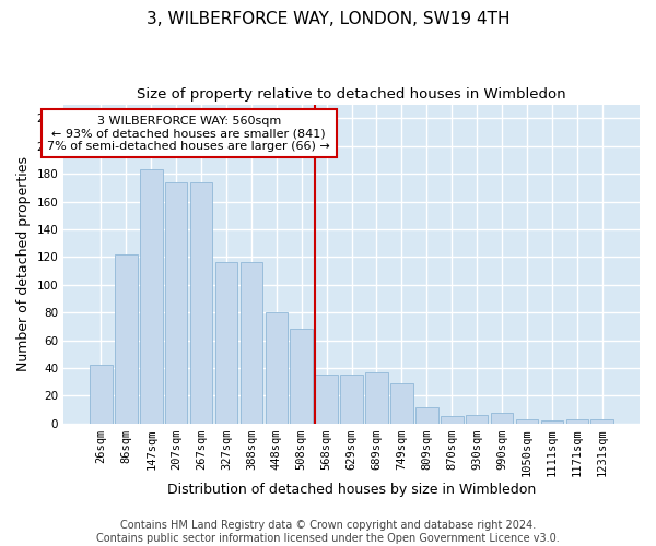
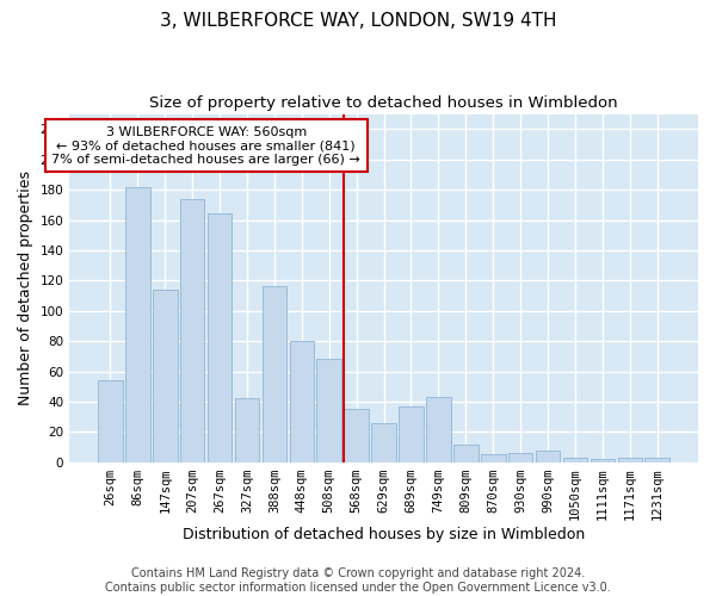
26sqm: 42 -> 54
86sqm: 122 -> 182
147sqm: 183 -> 114
267sqm: 174 -> 164
327sqm: 116 -> 42
629sqm: 35 -> 26
749sqm: 29 -> 43
